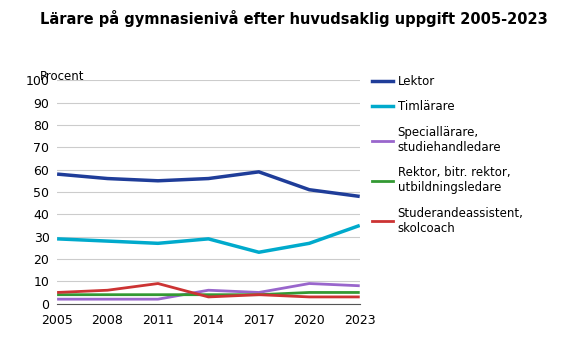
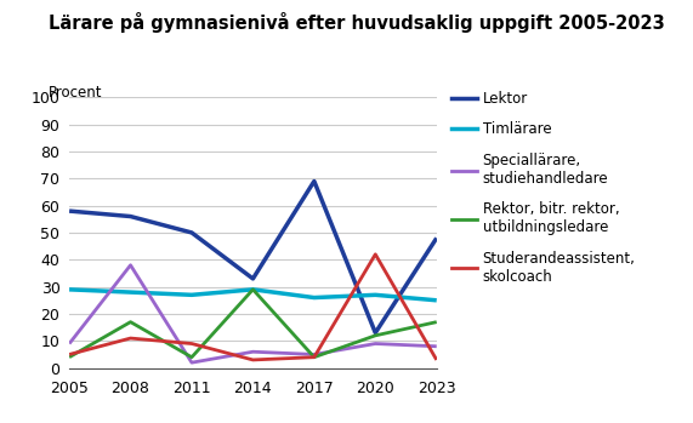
Speciallärare, studiehandledare/2005: 2 -> 9
Speciallärare, studiehandledare/2008: 2 -> 38
Rektor, bitr. rektor, utbildningsledare/2008: 4 -> 17
Studerandeassistent, skolcoach/2008: 6 -> 11
Lektor/2011: 55 -> 50
Lektor/2014: 56 -> 33
Rektor, bitr. rektor, utbildningsledare/2014: 4 -> 29
Lektor/2017: 59 -> 69
Timlärare/2017: 23 -> 26
Lektor/2020: 51 -> 13
Rektor, bitr. rektor, utbildningsledare/2020: 5 -> 12
Studerandeassistent, skolcoach/2020: 3 -> 42
Timlärare/2023: 35 -> 25
Rektor, bitr. rektor, utbildningsledare/2023: 5 -> 17
